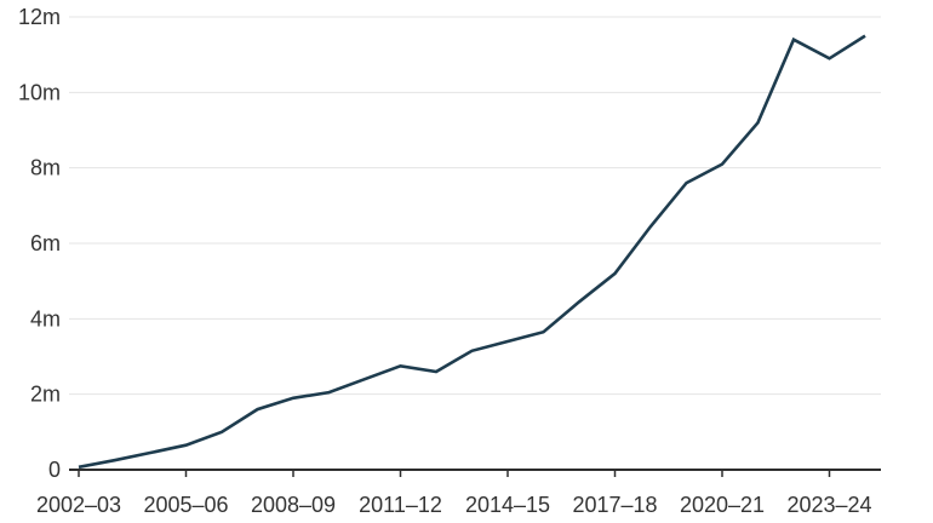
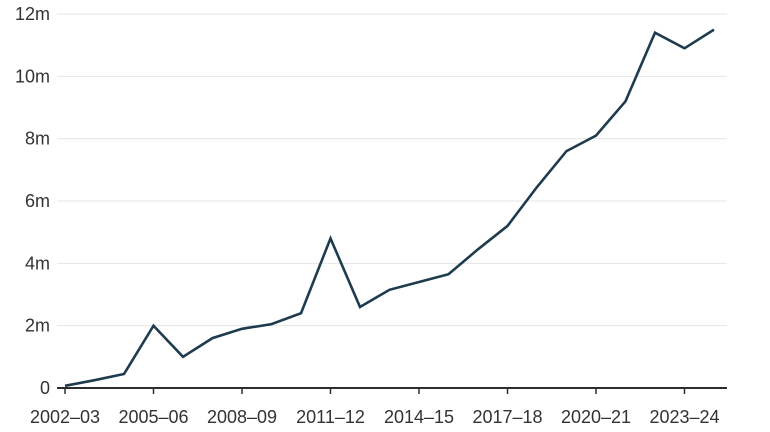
2005–06: 0.7m -> 2.0m
2011–12: 2.8m -> 4.8m
